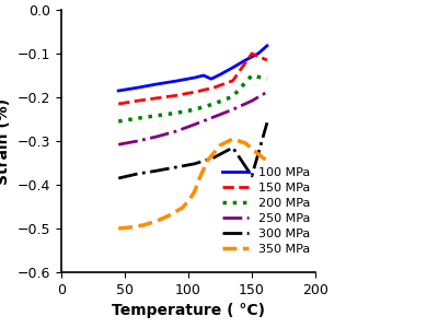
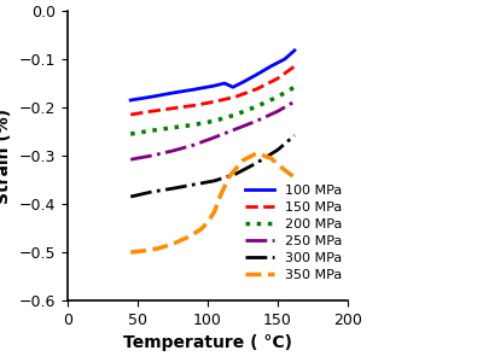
150 MPa/150: -0.100 -> -0.140
200 MPa/150: -0.150 -> -0.178
300 MPa/150: -0.380 -> -0.288
